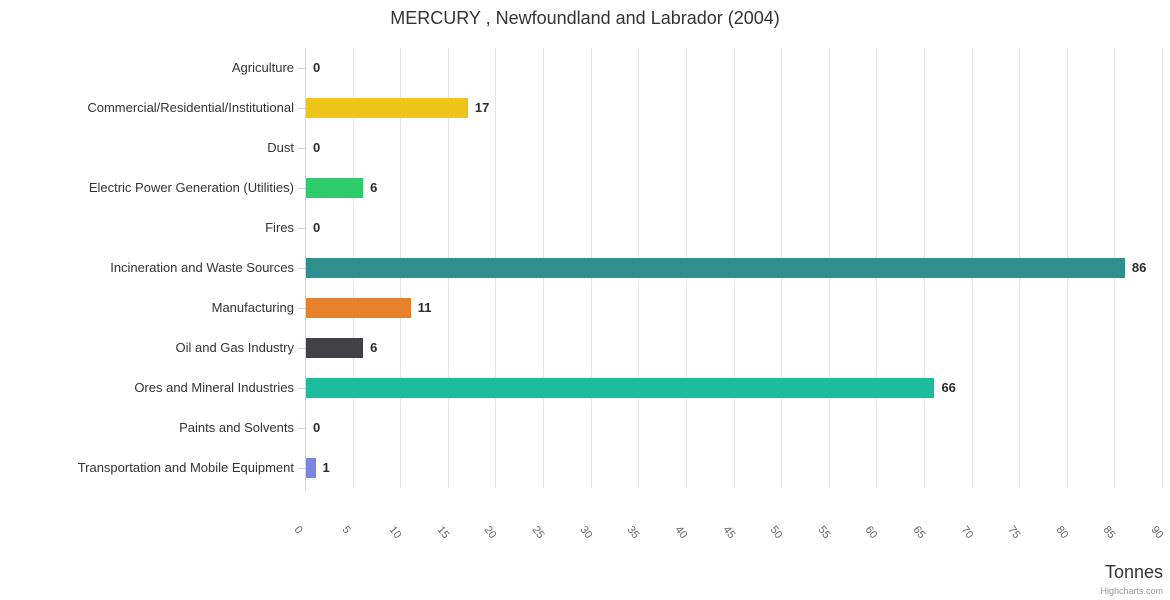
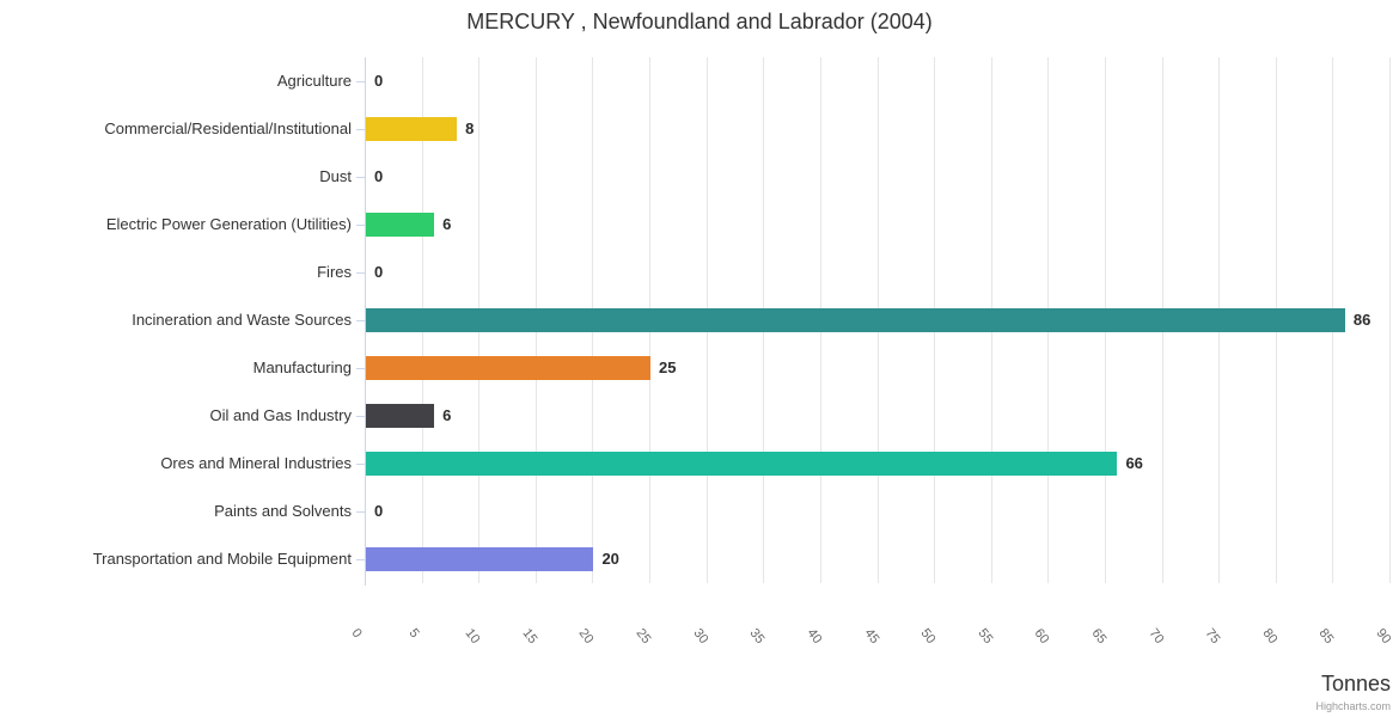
Commercial/Residential/Institutional: 17 -> 8
Manufacturing: 11 -> 25
Transportation and Mobile Equipment: 1 -> 20
